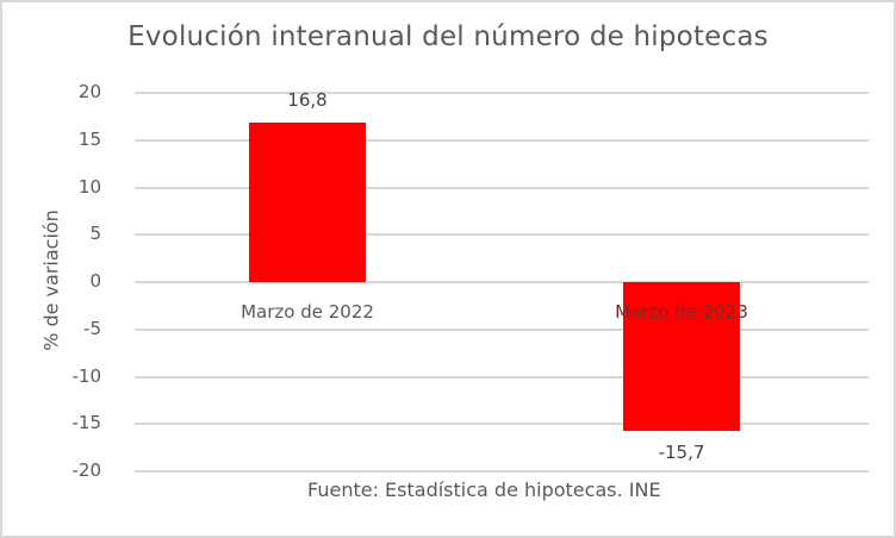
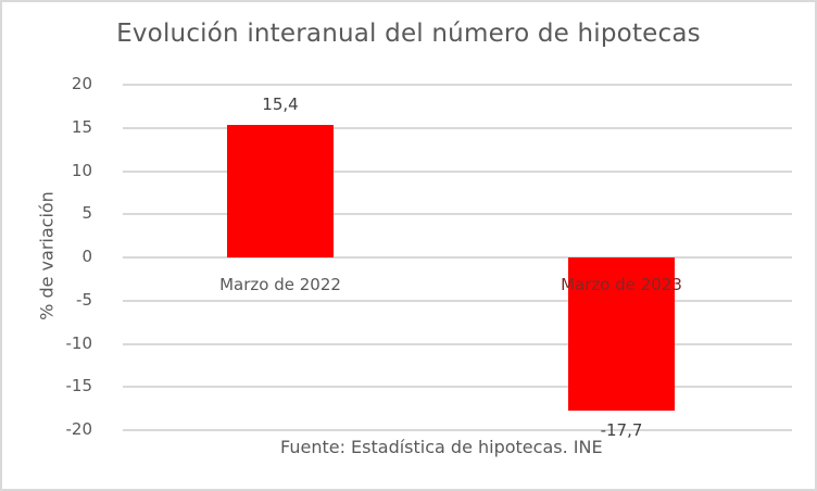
Marzo de 2022: 16,8 -> 15,4
Marzo de 2023: -15,7 -> -17,7
